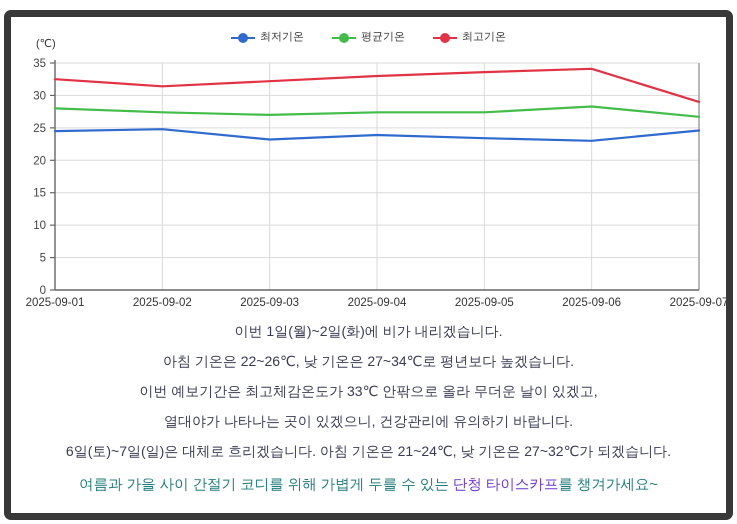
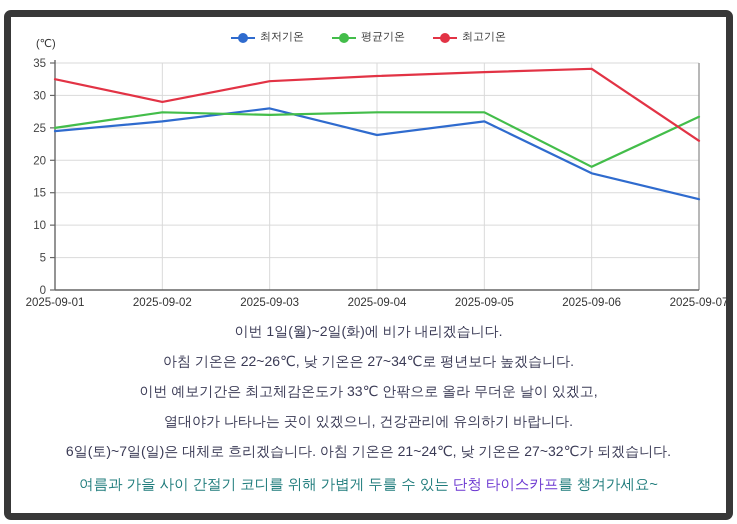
평균기온/2025-09-01: 28 -> 25
최저기온/2025-09-02: 25 -> 26
최고기온/2025-09-02: 31 -> 29
최저기온/2025-09-03: 23 -> 28
최저기온/2025-09-05: 23 -> 26
최저기온/2025-09-06: 23 -> 18
평균기온/2025-09-06: 28 -> 19
최저기온/2025-09-07: 25 -> 14
최고기온/2025-09-07: 29 -> 23
